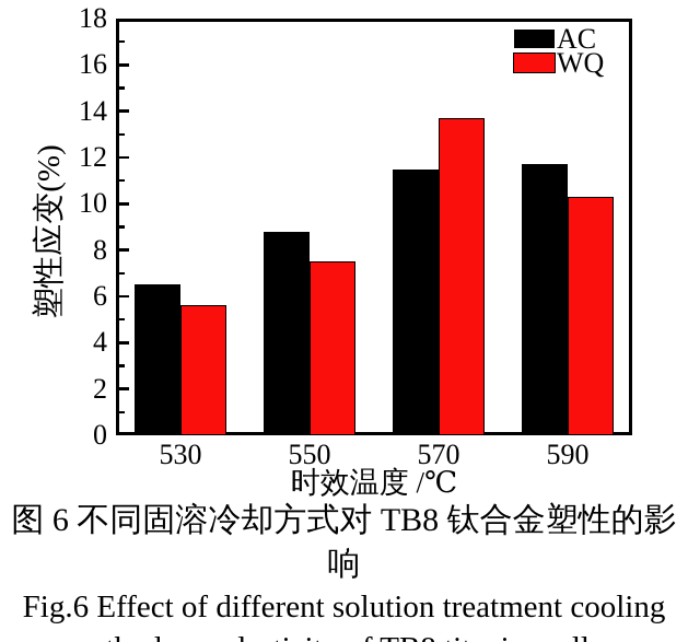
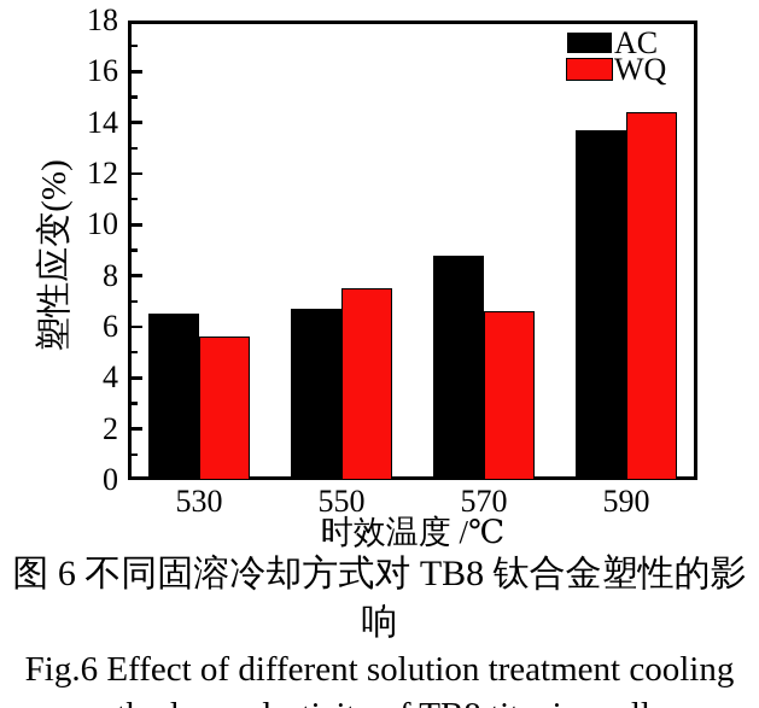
AC/550: 8.8 -> 6.7
AC/570: 11.5 -> 8.8
WQ/570: 13.7 -> 6.6
AC/590: 11.7 -> 13.7
WQ/590: 10.3 -> 14.4
